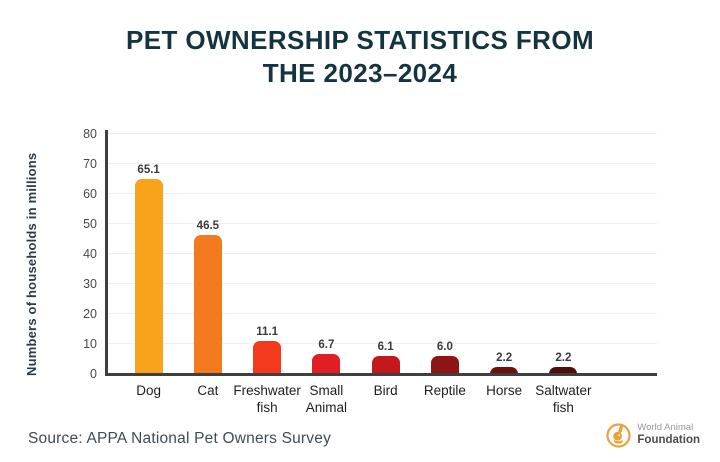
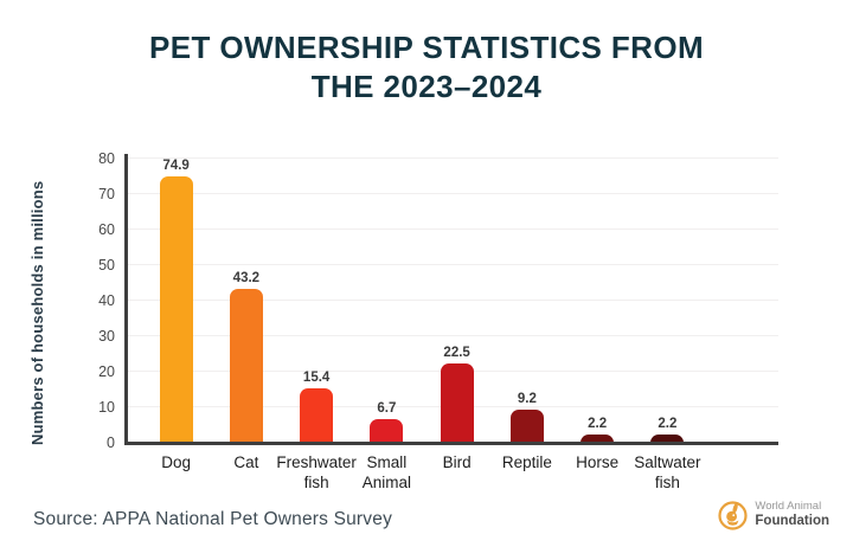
Dog: 65.1 -> 74.9
Cat: 46.5 -> 43.2
Freshwater fish: 11.1 -> 15.4
Bird: 6.1 -> 22.5
Reptile: 6.0 -> 9.2
